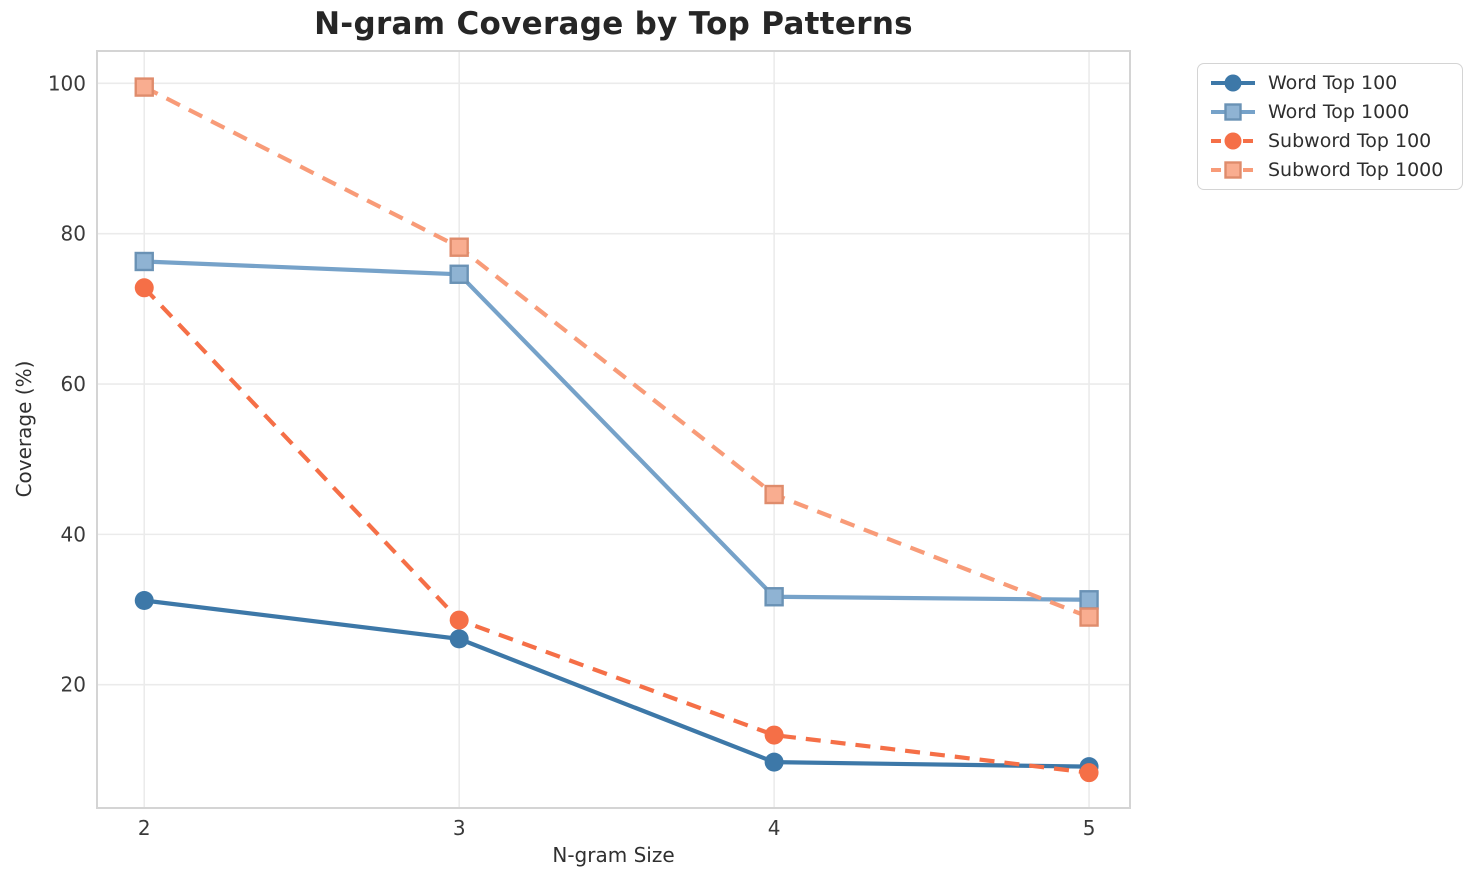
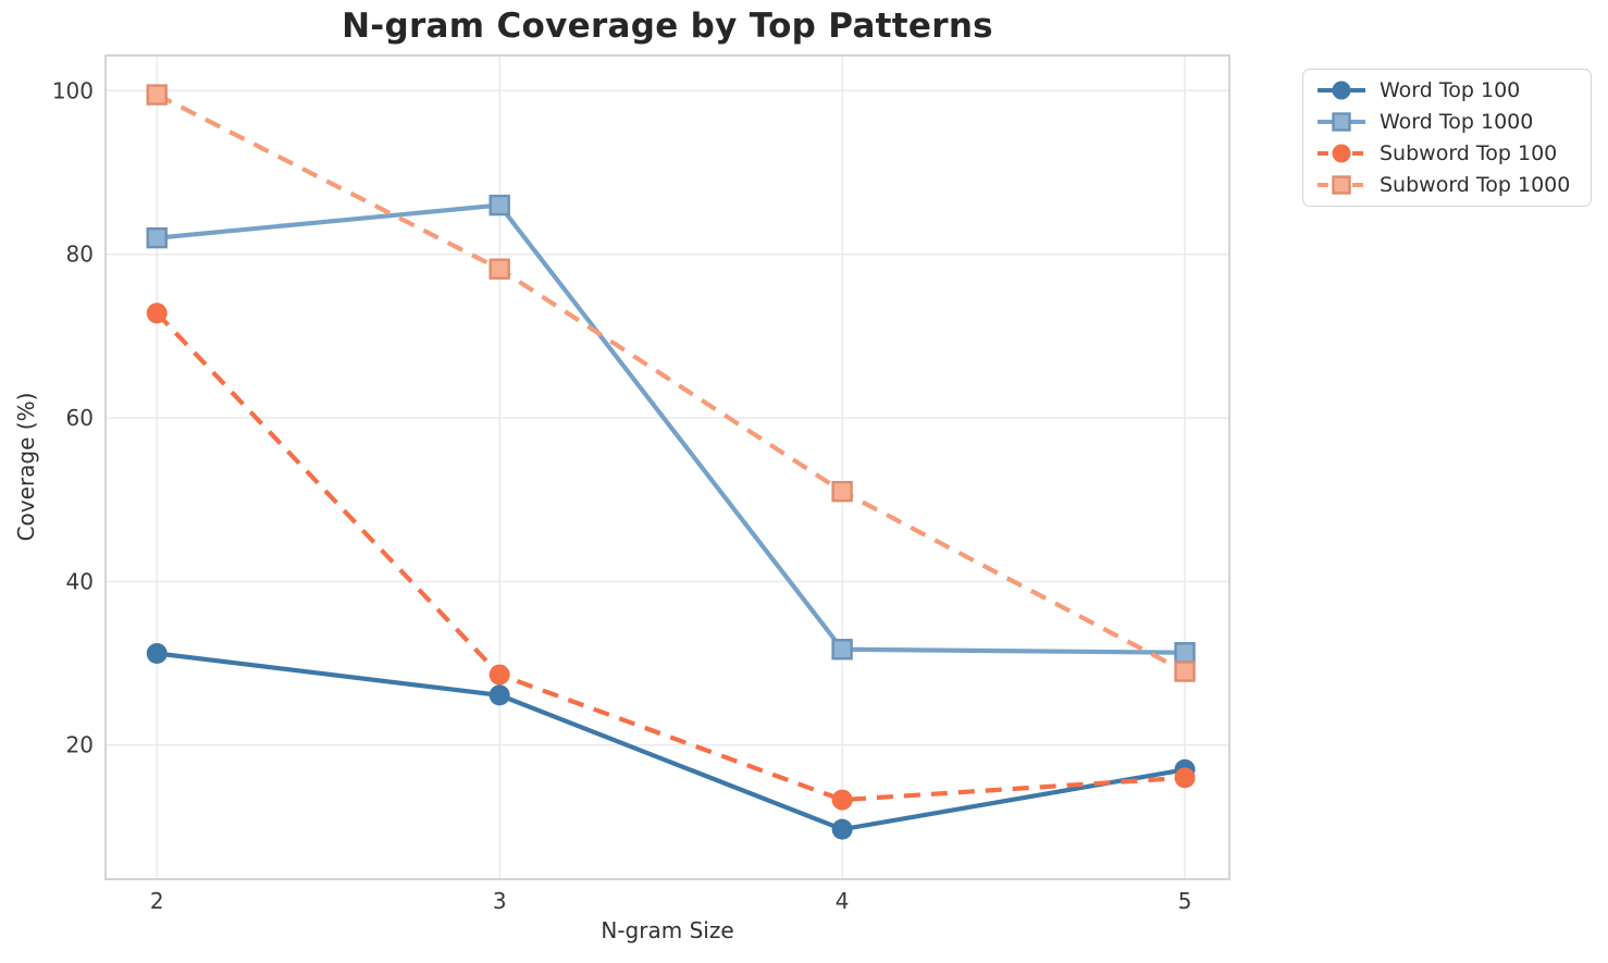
Word Top 1000/2: 76 -> 82
Word Top 1000/3: 75 -> 86
Subword Top 1000/4: 45 -> 51
Word Top 100/5: 9 -> 17
Subword Top 100/5: 8 -> 16
